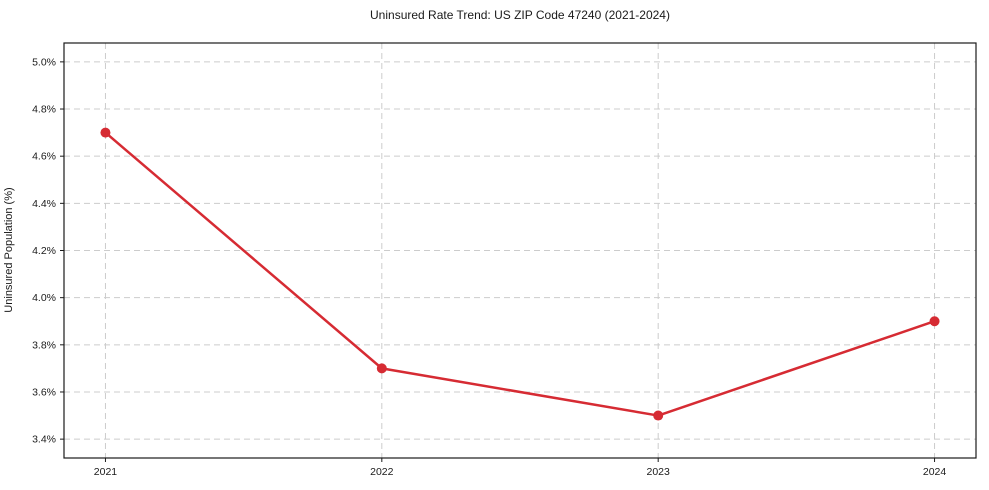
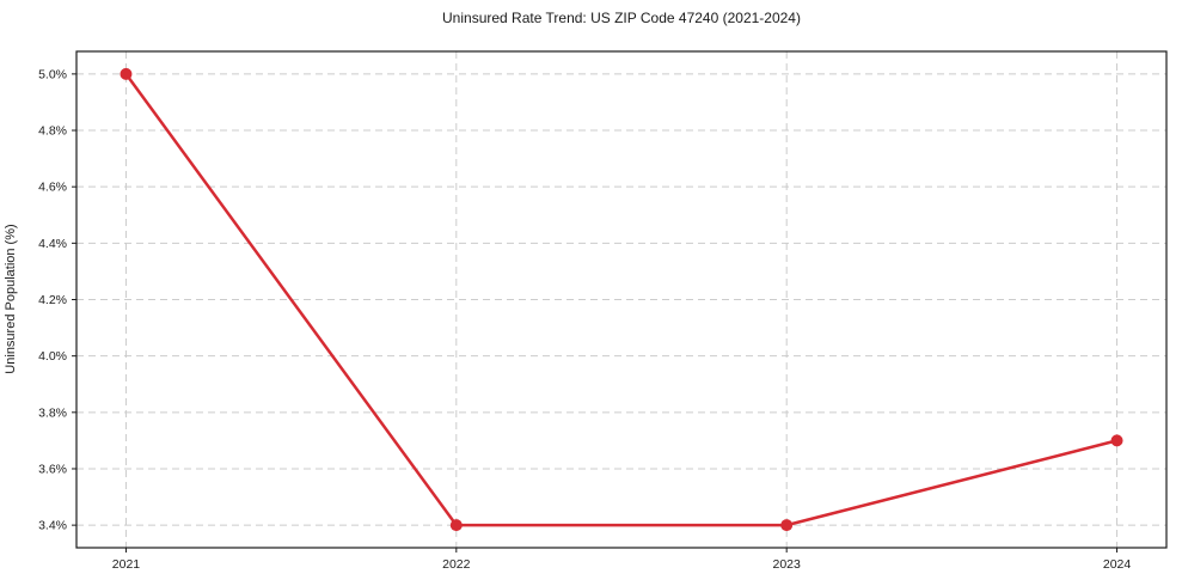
2021: 4.7% -> 5.0%
2022: 3.7% -> 3.4%
2023: 3.5% -> 3.4%
2024: 3.9% -> 3.7%
